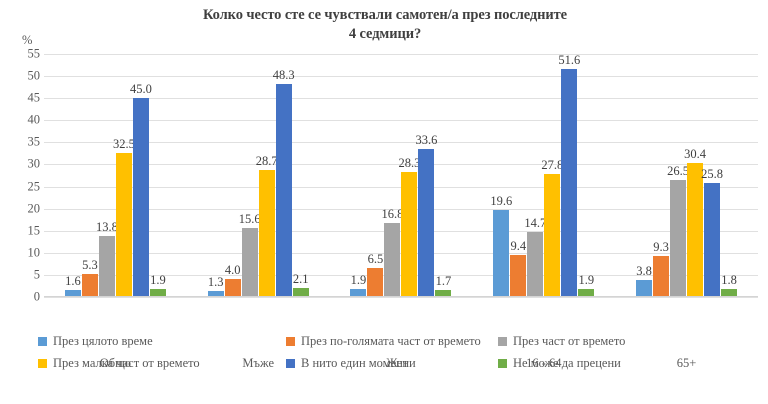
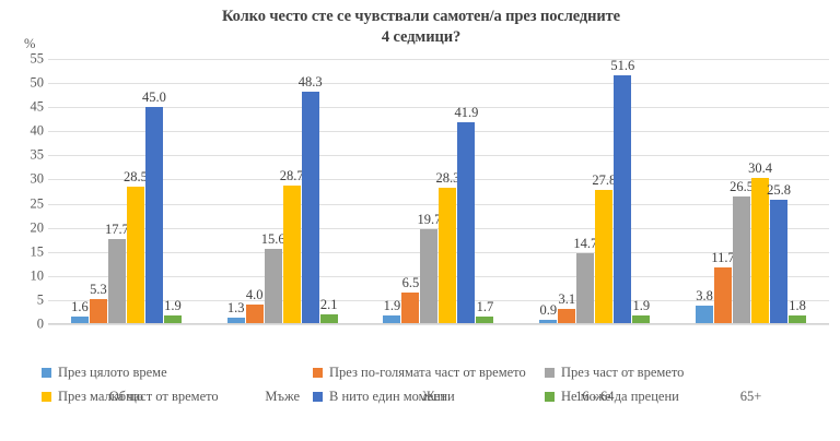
През част от времето/Общо: 13.8 -> 17.7
През малка част от времето/Общо: 32.5 -> 28.5
През част от времето/Жени: 16.8 -> 19.7
В нито един момент/Жени: 33.6 -> 41.9
През цялото време/16 - 64: 19.6 -> 0.9
През по-голямата част от времето/16 - 64: 9.4 -> 3.1
През по-голямата част от времето/65+: 9.3 -> 11.7
